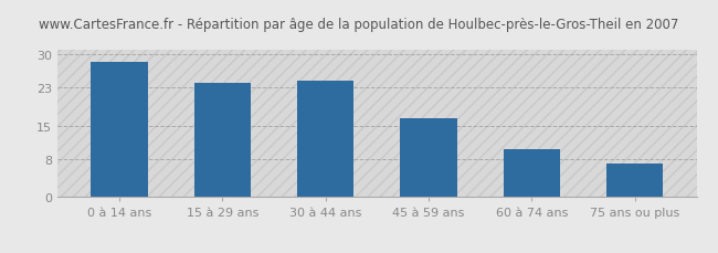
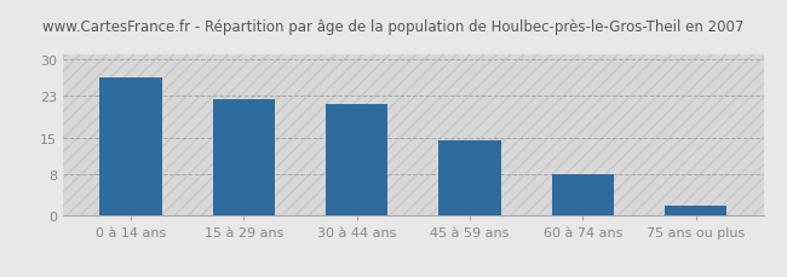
0 à 14 ans: 28.5 -> 26.5
15 à 29 ans: 24.0 -> 22.5
30 à 44 ans: 24.5 -> 21.5
45 à 59 ans: 16.5 -> 14.5
60 à 74 ans: 10.0 -> 8.0
75 ans ou plus: 7.0 -> 2.0
